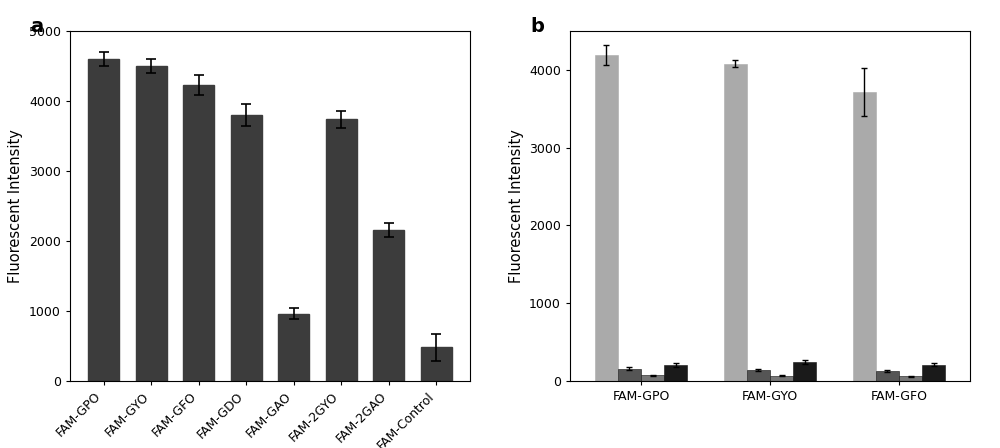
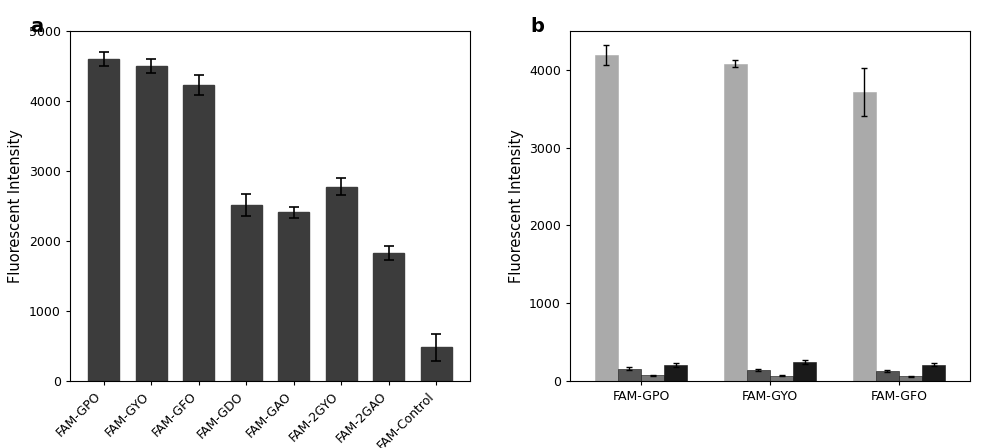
FAM-GDO: 3800 -> 2520
FAM-GAO: 960 -> 2410
FAM-2GYO: 3740 -> 2780
FAM-2GAO: 2160 -> 1830
